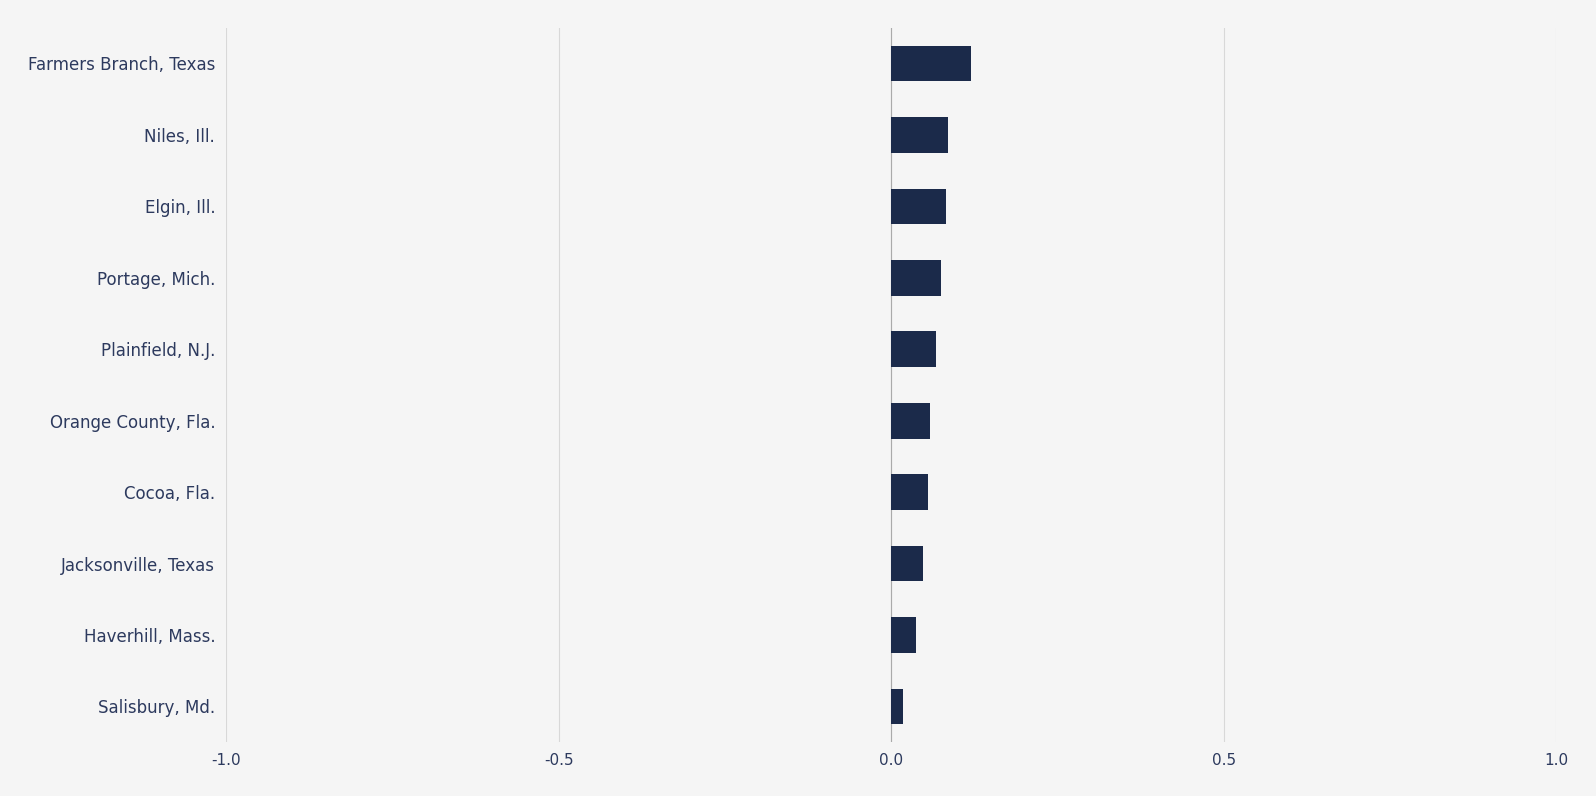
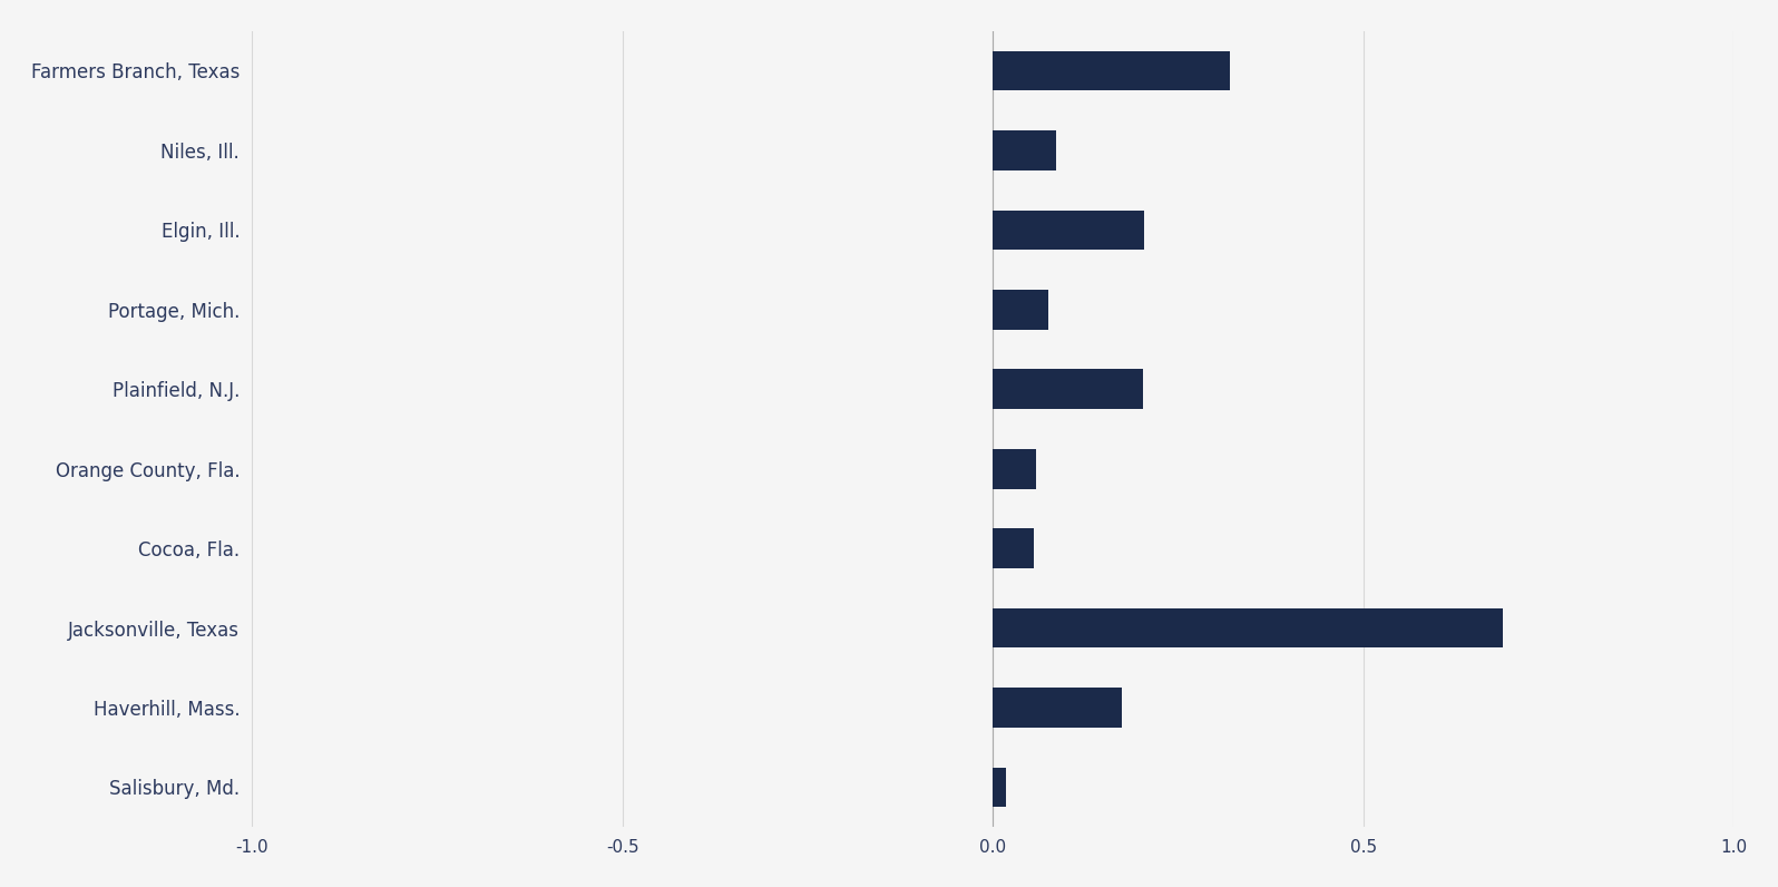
Farmers Branch, Texas: 0.120 -> 0.320
Elgin, Ill.: 0.082 -> 0.204
Plainfield, N.J.: 0.068 -> 0.202
Jacksonville, Texas: 0.048 -> 0.688
Haverhill, Mass.: 0.038 -> 0.174
